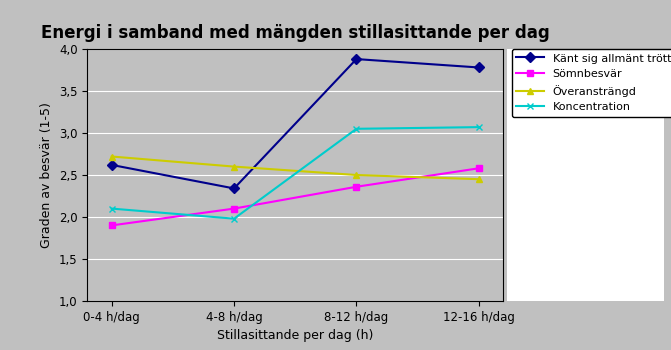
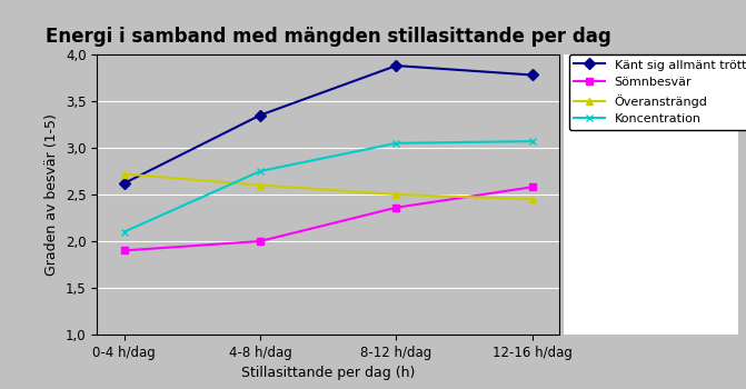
Känt sig allmänt trött/4-8 h/dag: 2,34 -> 3,35
Sömnbesvär/4-8 h/dag: 2,10 -> 2,00
Koncentration/4-8 h/dag: 1,98 -> 2,75
